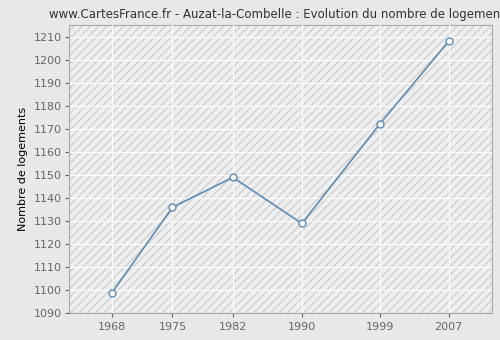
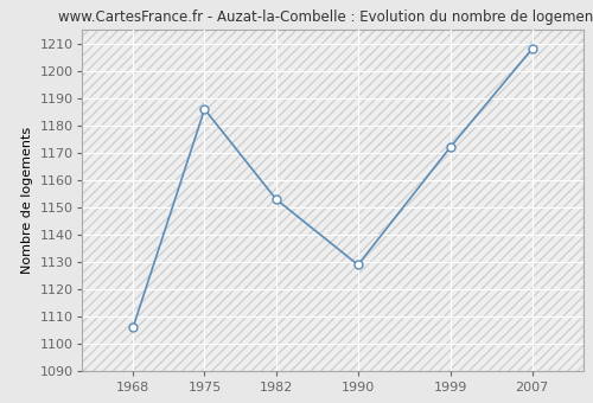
1968: 1099 -> 1106
1975: 1136 -> 1186
1982: 1149 -> 1153
